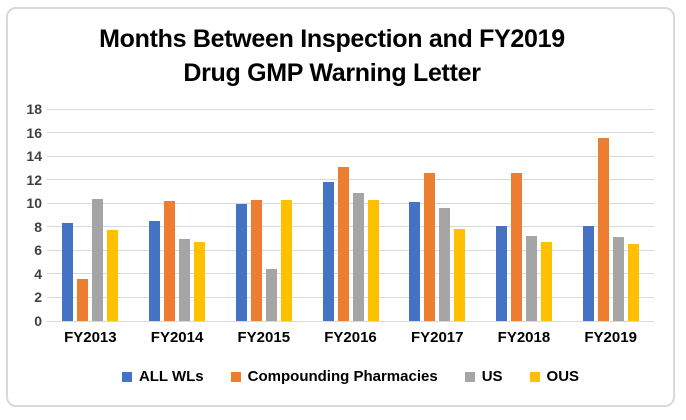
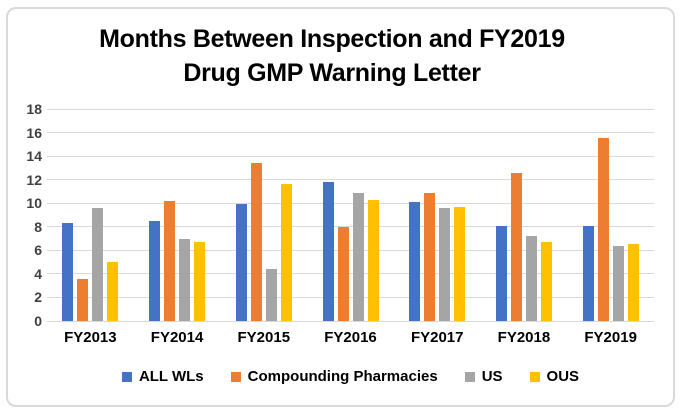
US/FY2013: 10.4 -> 9.6
OUS/FY2013: 7.7 -> 5.0
Compounding Pharmacies/FY2015: 10.3 -> 13.4
OUS/FY2015: 10.3 -> 11.6
Compounding Pharmacies/FY2016: 13.1 -> 8.0
Compounding Pharmacies/FY2017: 12.6 -> 10.9
OUS/FY2017: 7.8 -> 9.7
US/FY2019: 7.1 -> 6.4
